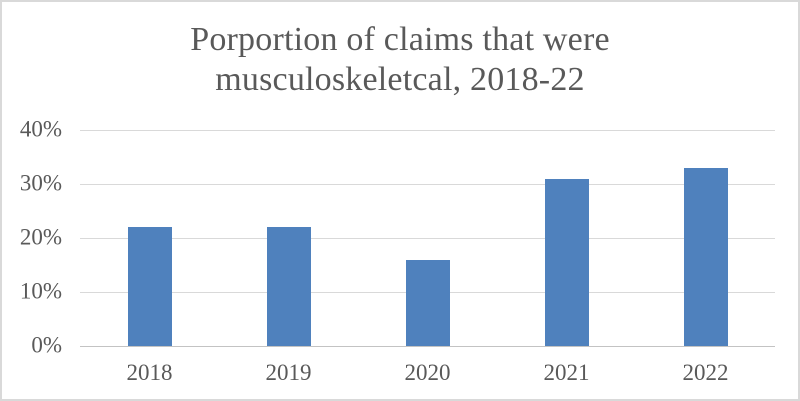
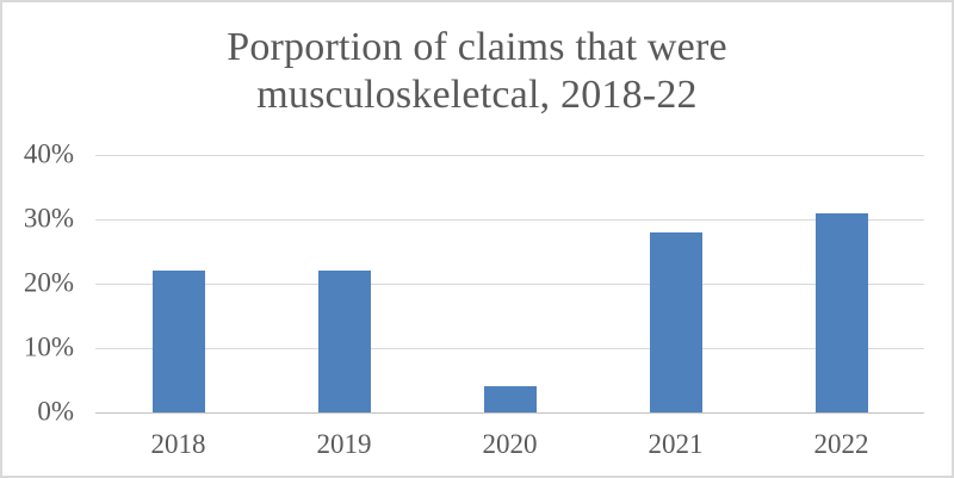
2020: 16% -> 4%
2021: 31% -> 28%
2022: 33% -> 31%
